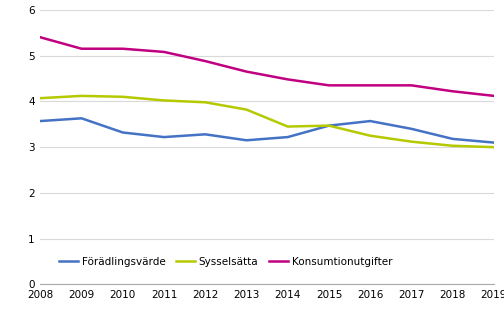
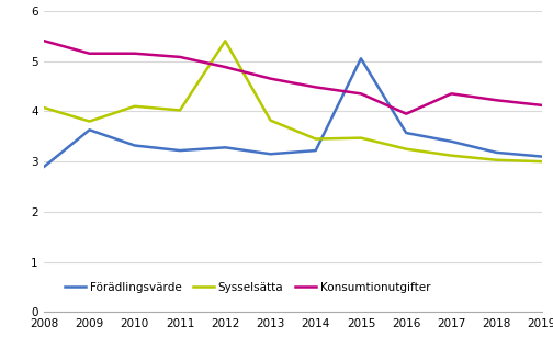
Förädlingsvärde/2008: 3.57 -> 2.90
Sysselsätta/2009: 4.12 -> 3.80
Sysselsätta/2012: 3.98 -> 5.40
Förädlingsvärde/2015: 3.47 -> 5.05
Konsumtionutgifter/2016: 4.35 -> 3.95
